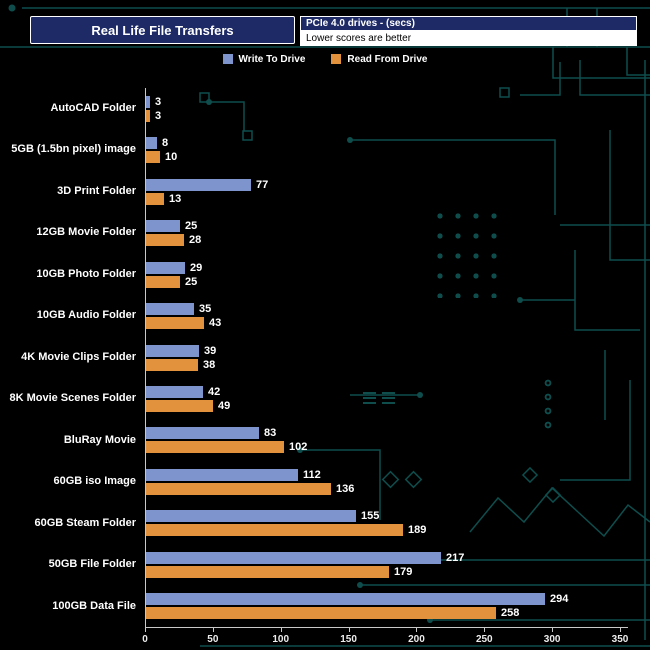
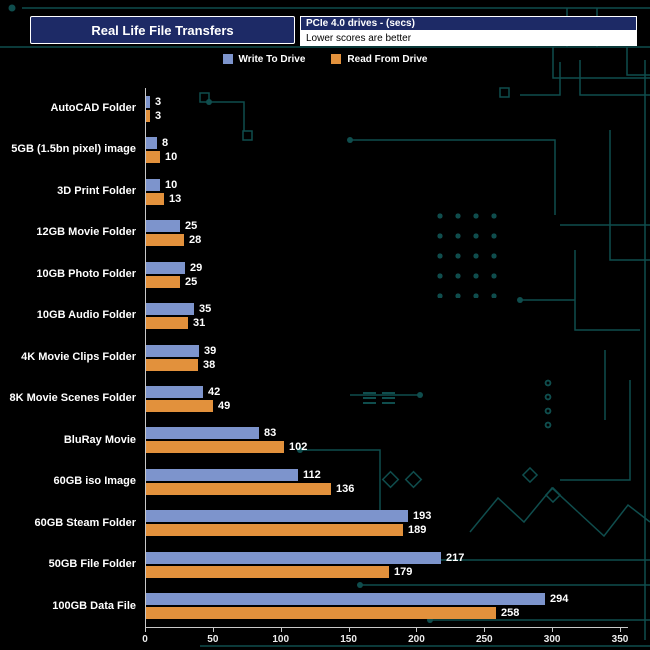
Write To Drive/3D Print Folder: 77 -> 10
Read From Drive/10GB Audio Folder: 43 -> 31
Write To Drive/60GB Steam Folder: 155 -> 193
